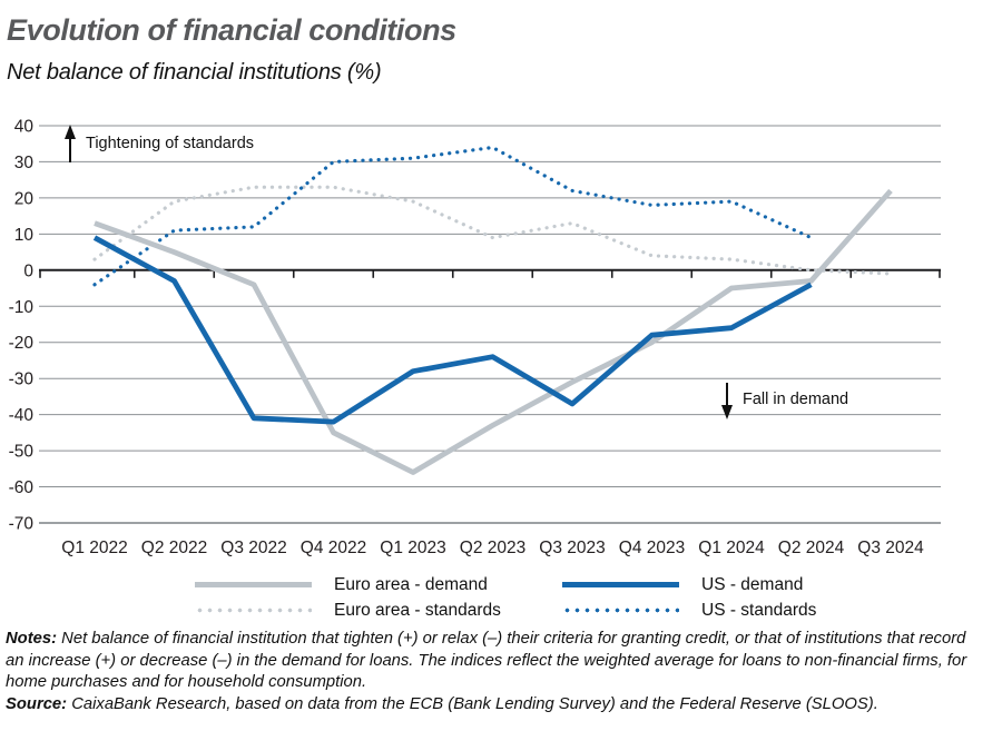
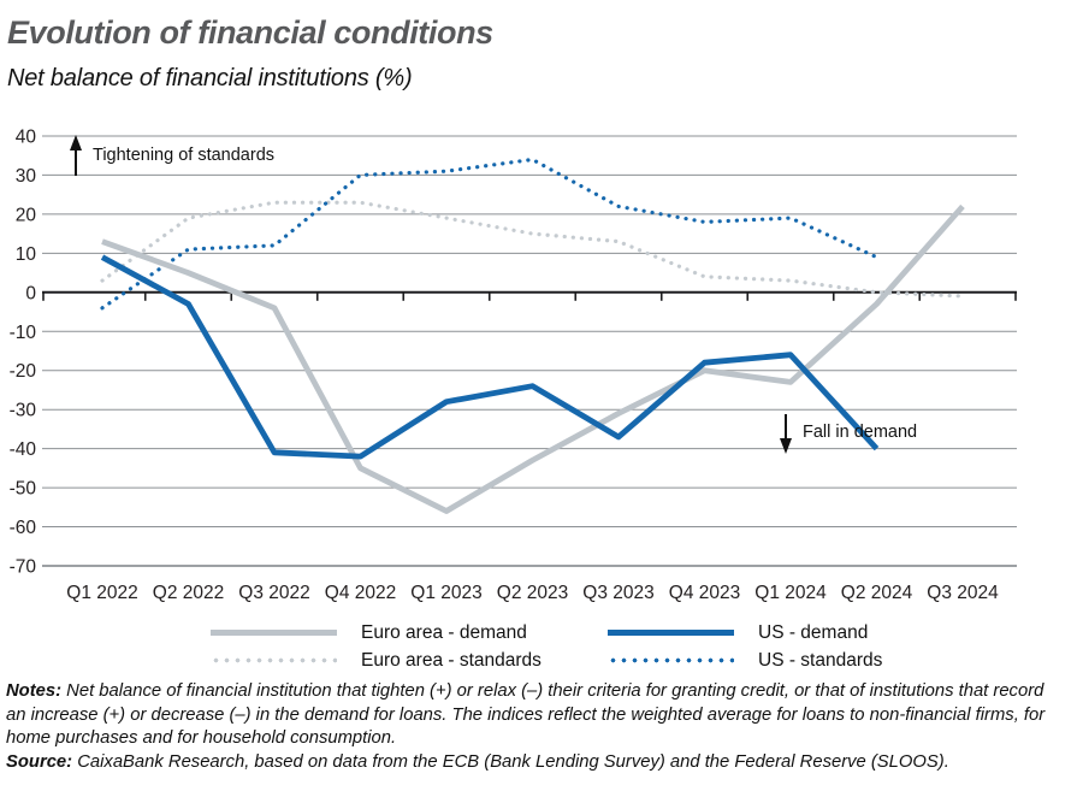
Euro area - standards/Q2 2023: 9 -> 15
Euro area - demand/Q1 2024: -5 -> -23
US - demand/Q2 2024: -4 -> -40
